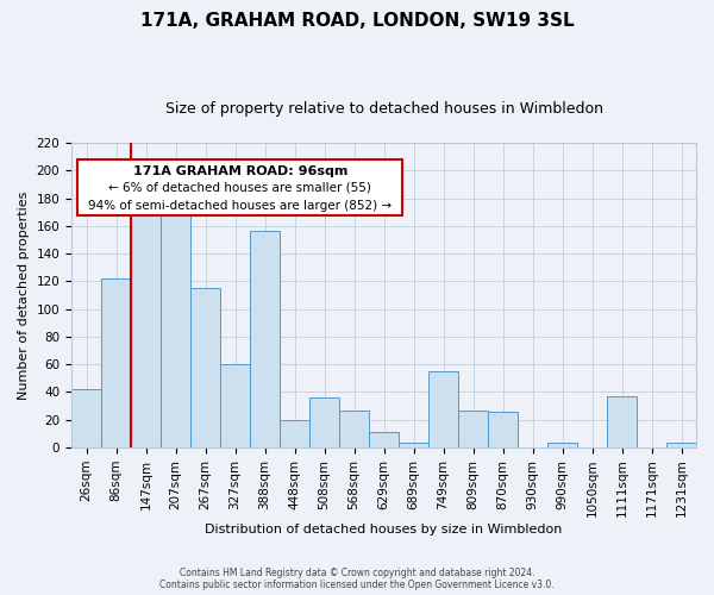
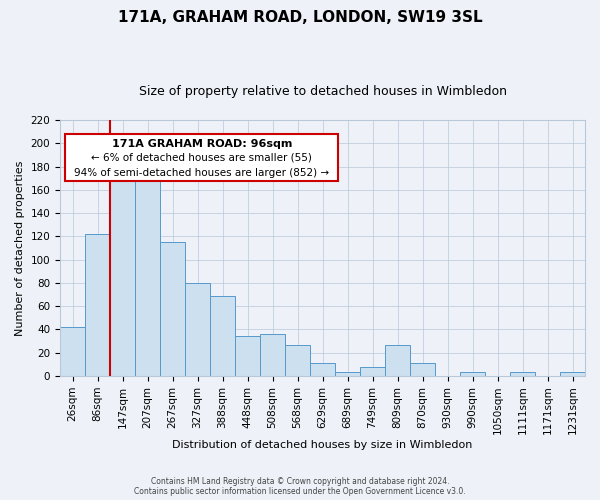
327sqm: 60 -> 80
388sqm: 156 -> 69
448sqm: 20 -> 34
749sqm: 55 -> 8
870sqm: 26 -> 11
1111sqm: 37 -> 3
